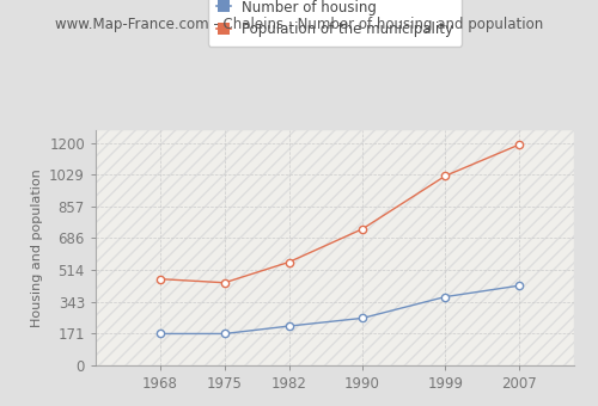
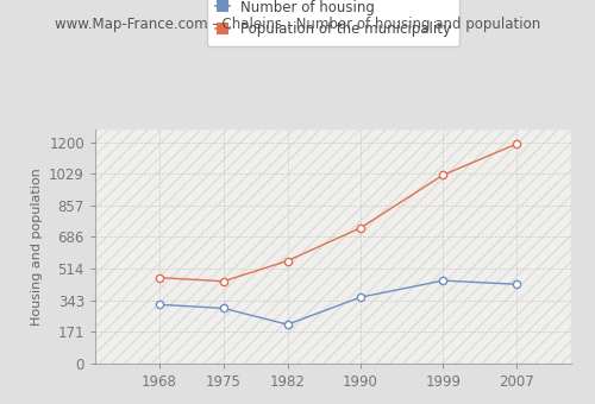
Number of housing/1968: 170 -> 320
Number of housing/1975: 170 -> 300
Number of housing/1990: 260 -> 360
Number of housing/1999: 370 -> 450
